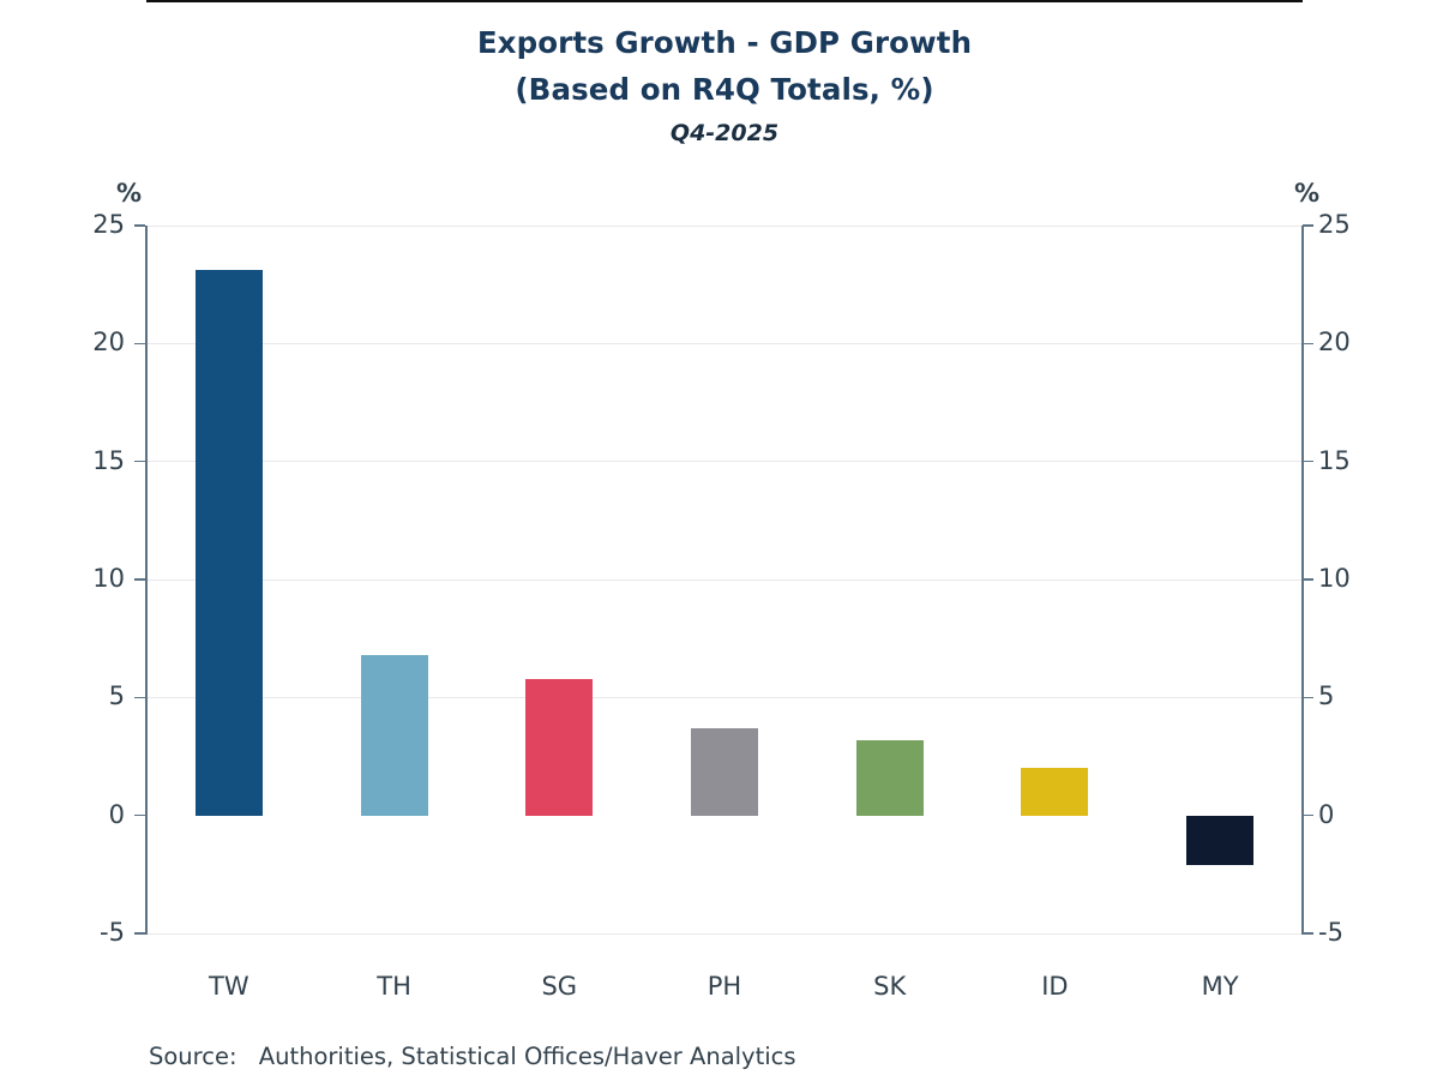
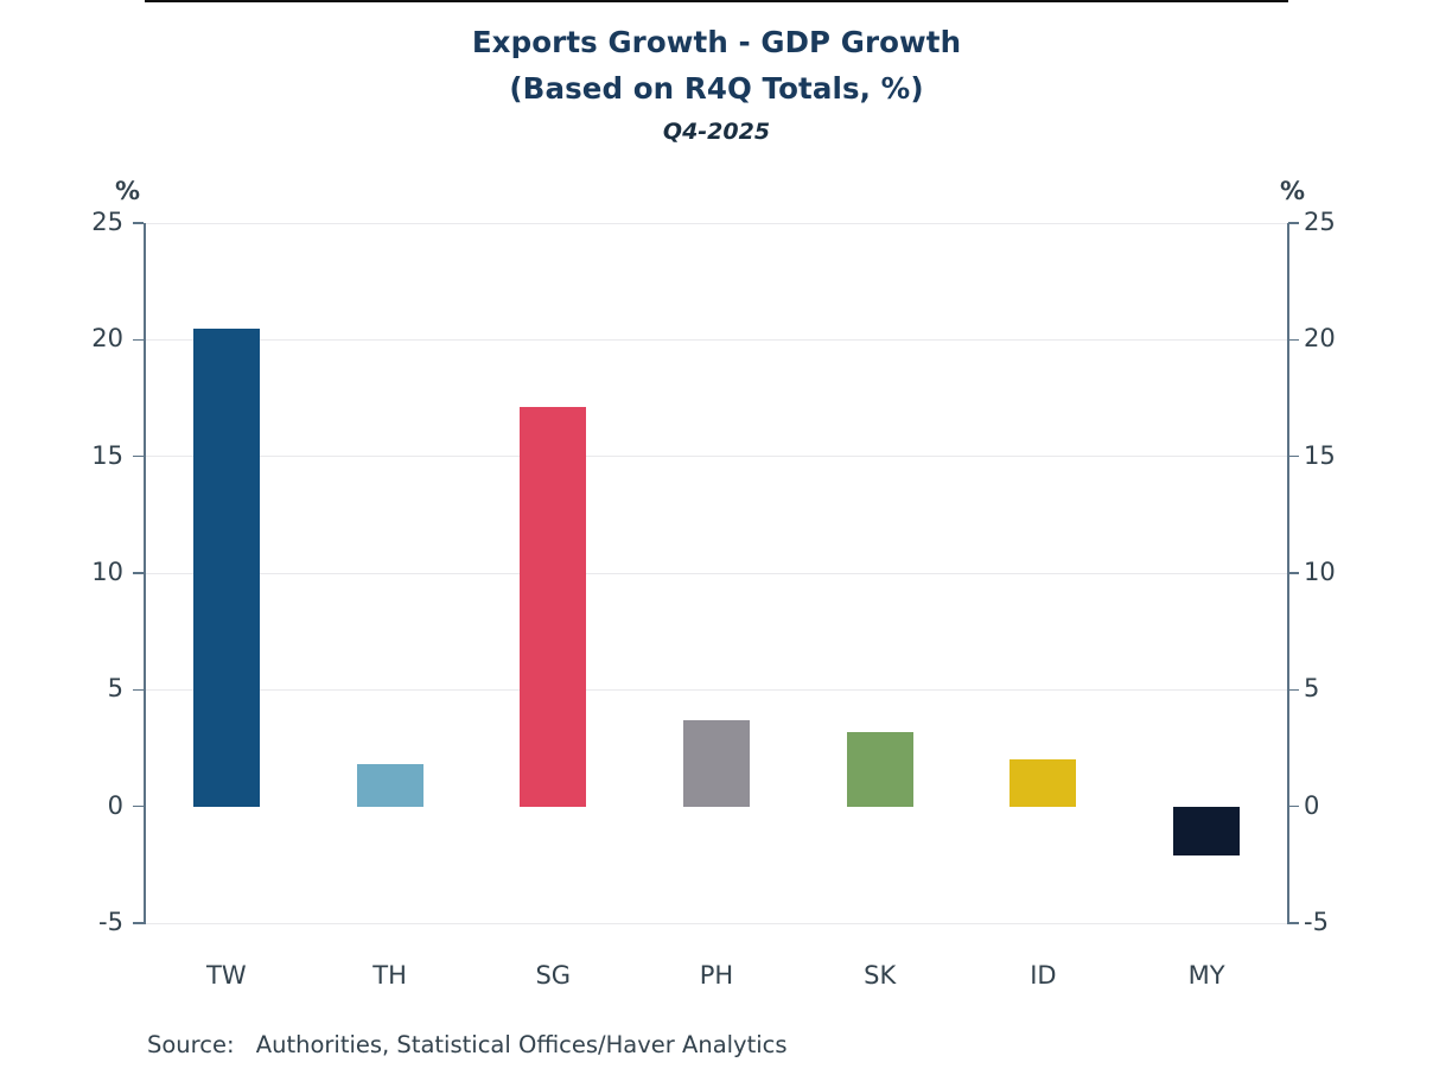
TW: 23.1 -> 20.5
TH: 6.8 -> 1.8
SG: 5.8 -> 17.1
